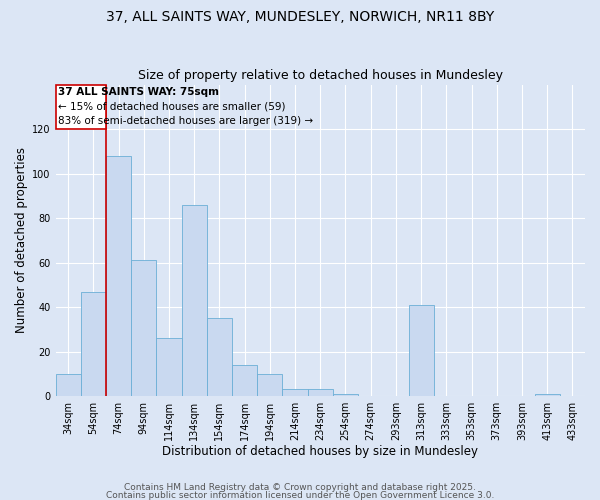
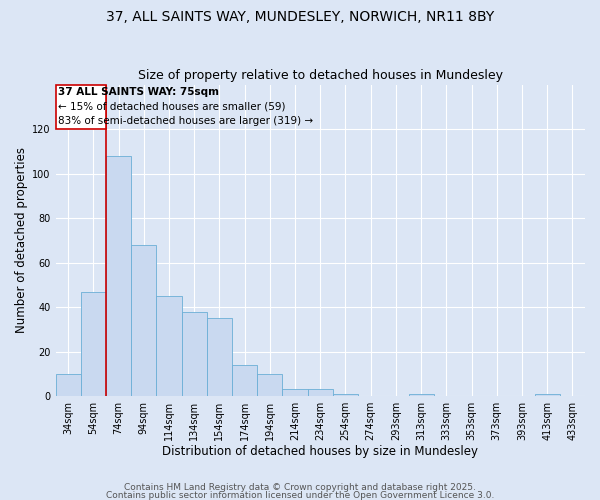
94sqm: 61 -> 68
114sqm: 26 -> 45
134sqm: 86 -> 38
313sqm: 41 -> 1
